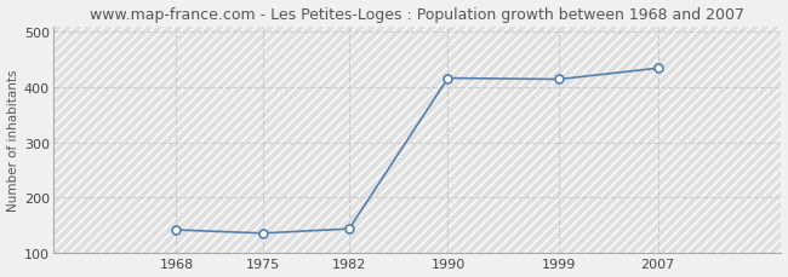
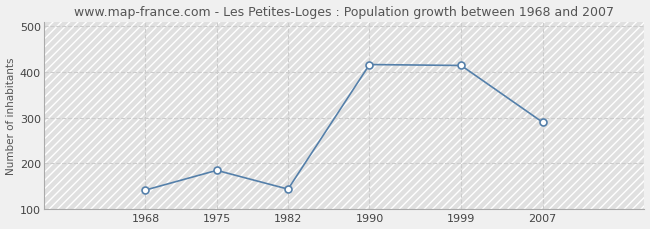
1975: 136 -> 185
2007: 434 -> 290
